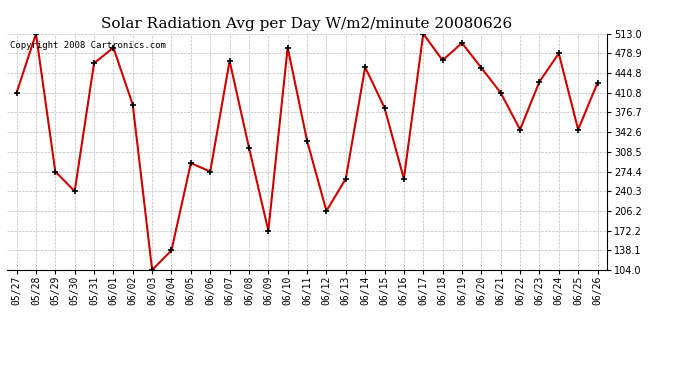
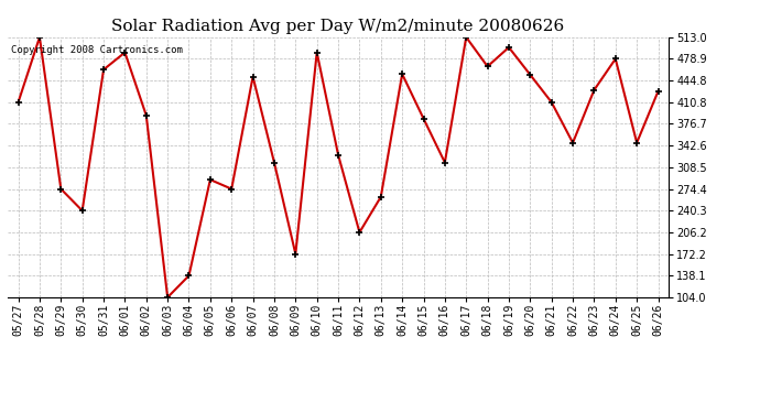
06/07: 466 -> 451
06/16: 262 -> 316
